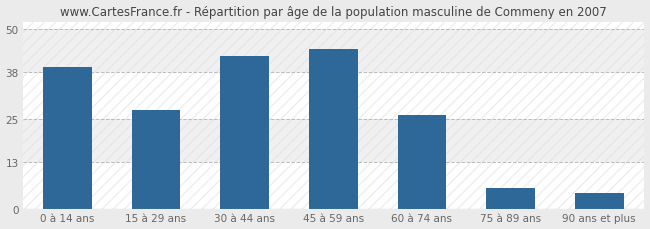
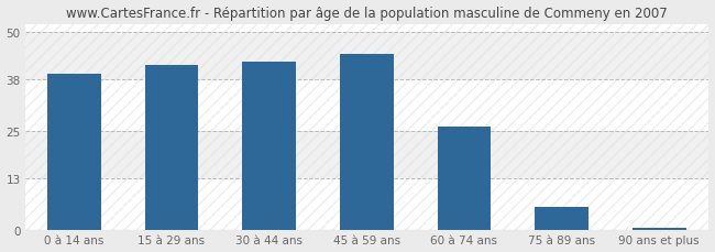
15 à 29 ans: 27.5 -> 41.5
90 ans et plus: 4.5 -> 0.5
